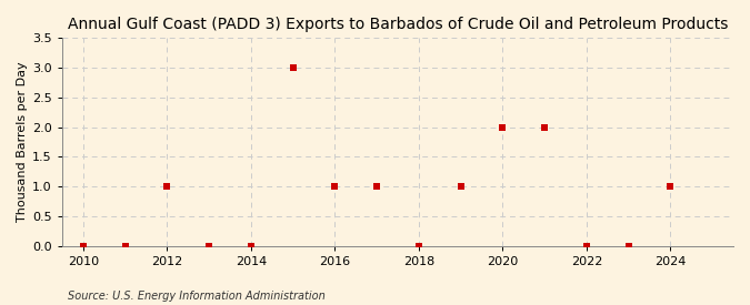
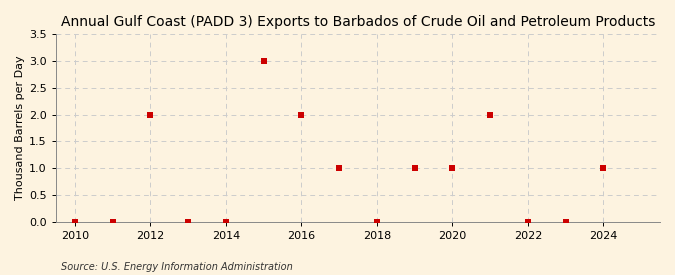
2012: 1 -> 2
2016: 1 -> 2
2020: 2 -> 1
